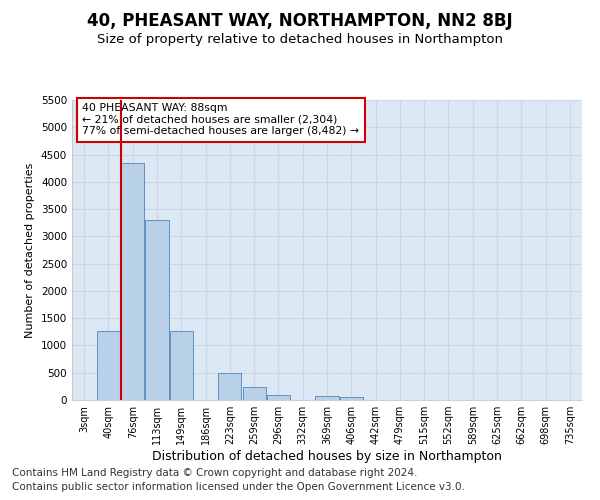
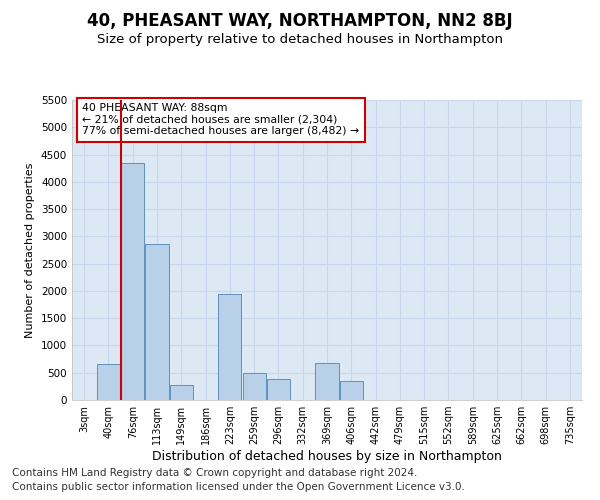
40sqm: 1270 -> 660
113sqm: 3300 -> 2860
149sqm: 1270 -> 280
223sqm: 490 -> 1940
259sqm: 240 -> 500
296sqm: 100 -> 380
369sqm: 80 -> 680
406sqm: 60 -> 340
